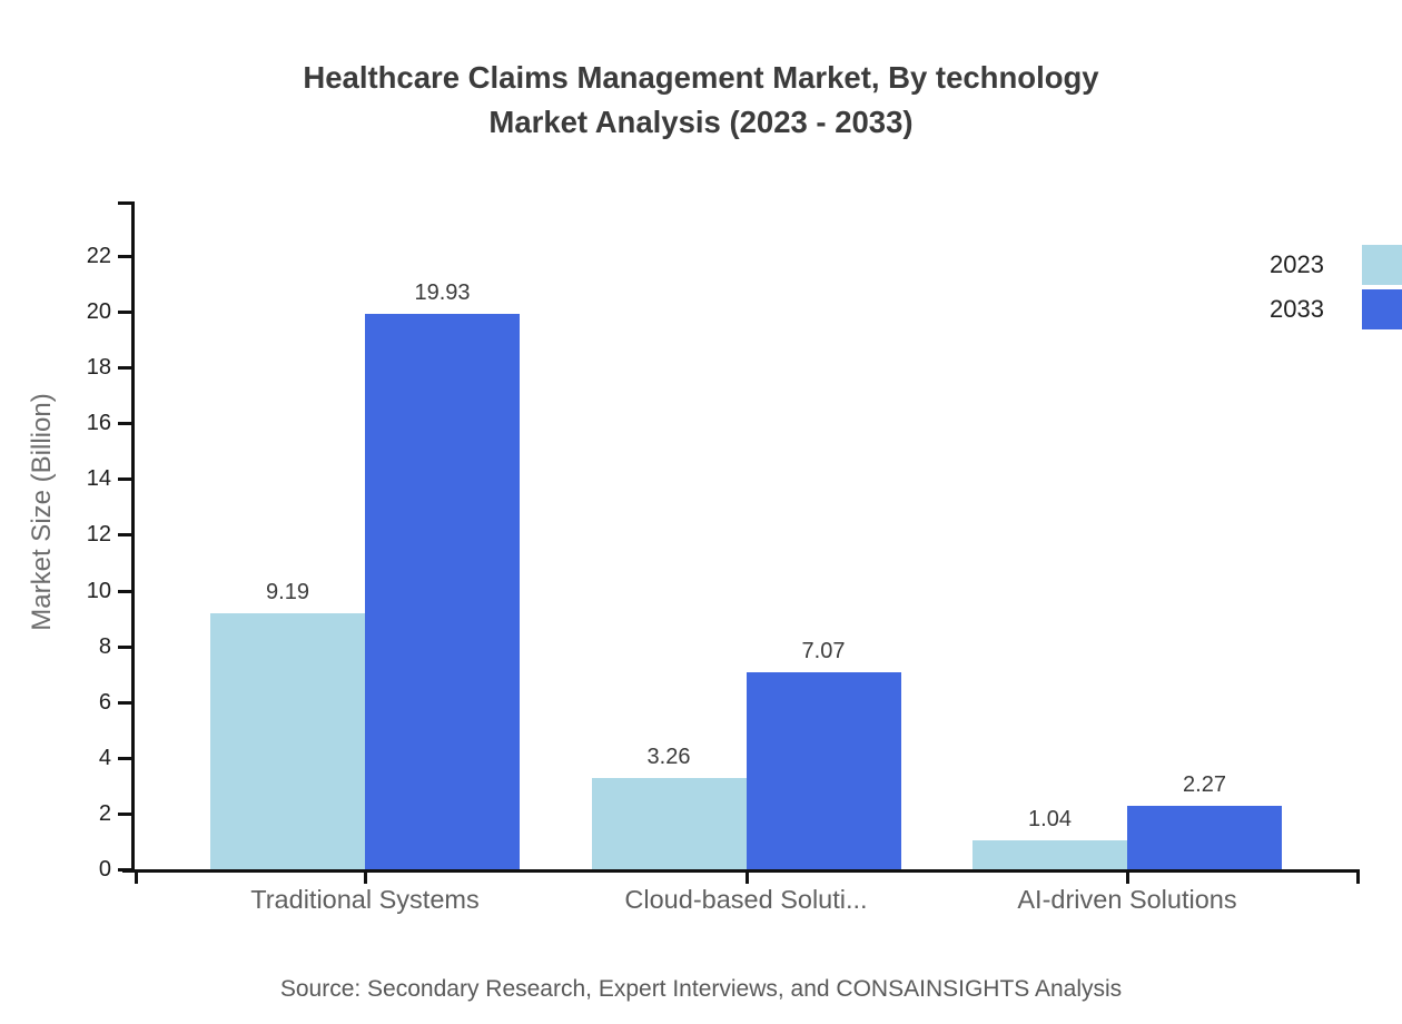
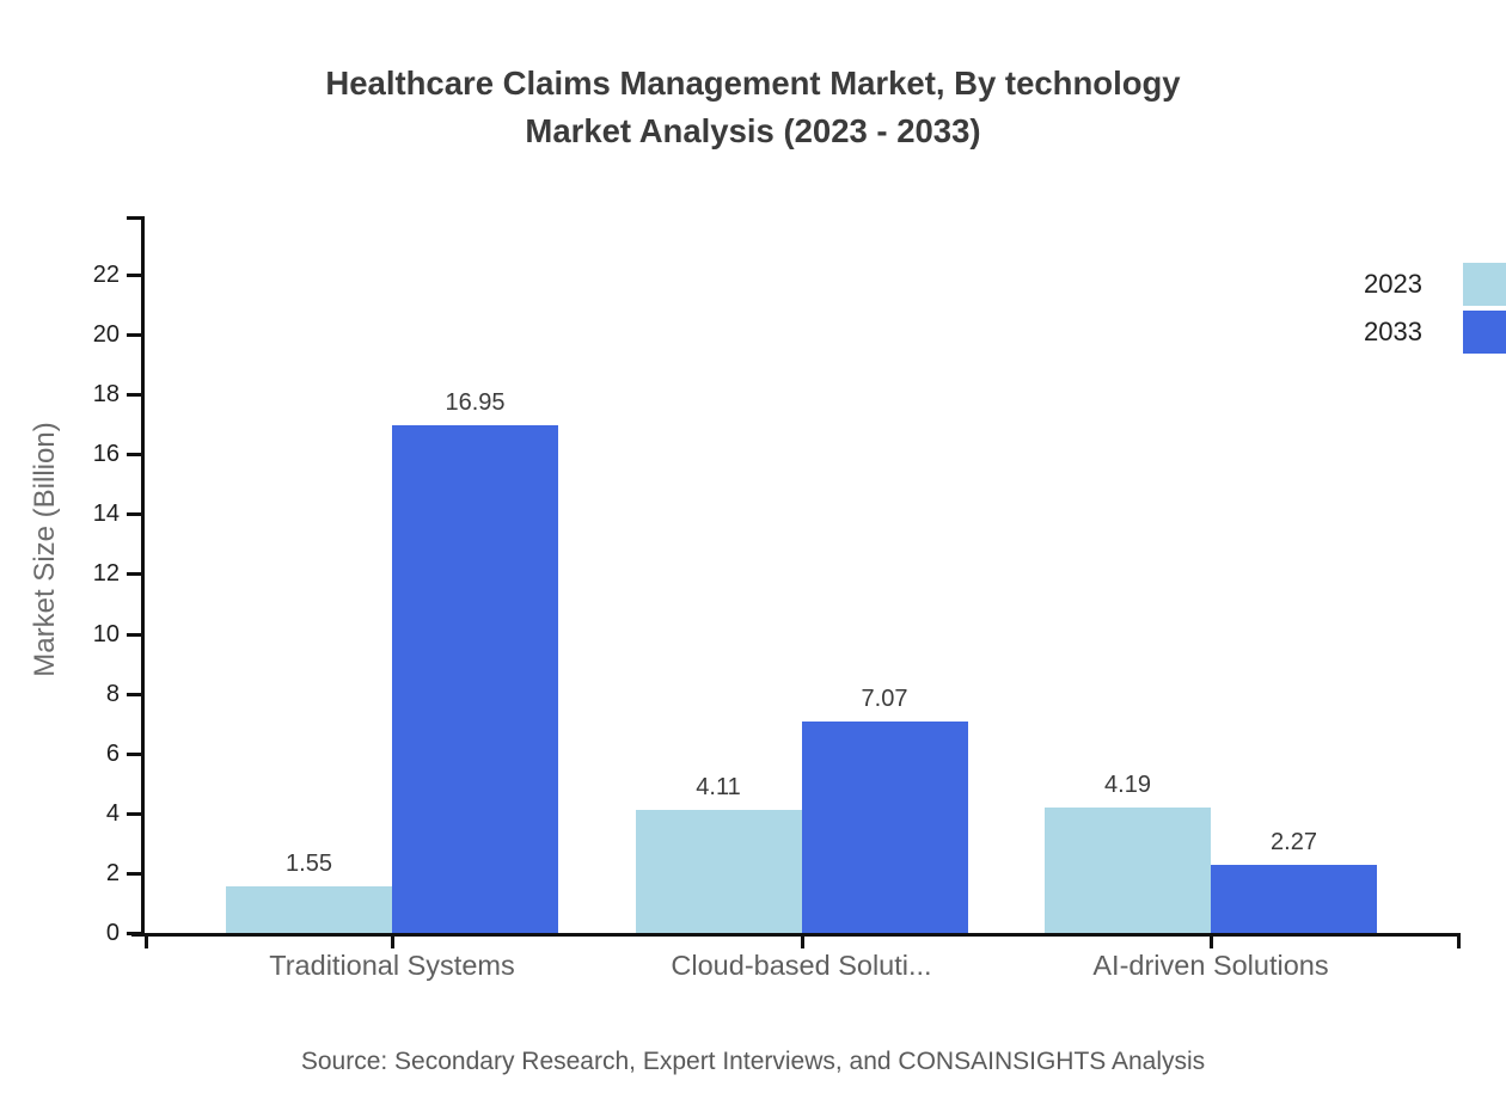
2023/Traditional Systems: 9.19 -> 1.55
2033/Traditional Systems: 19.93 -> 16.95
2023/Cloud-based Soluti...: 3.26 -> 4.11
2023/AI-driven Solutions: 1.04 -> 4.19
